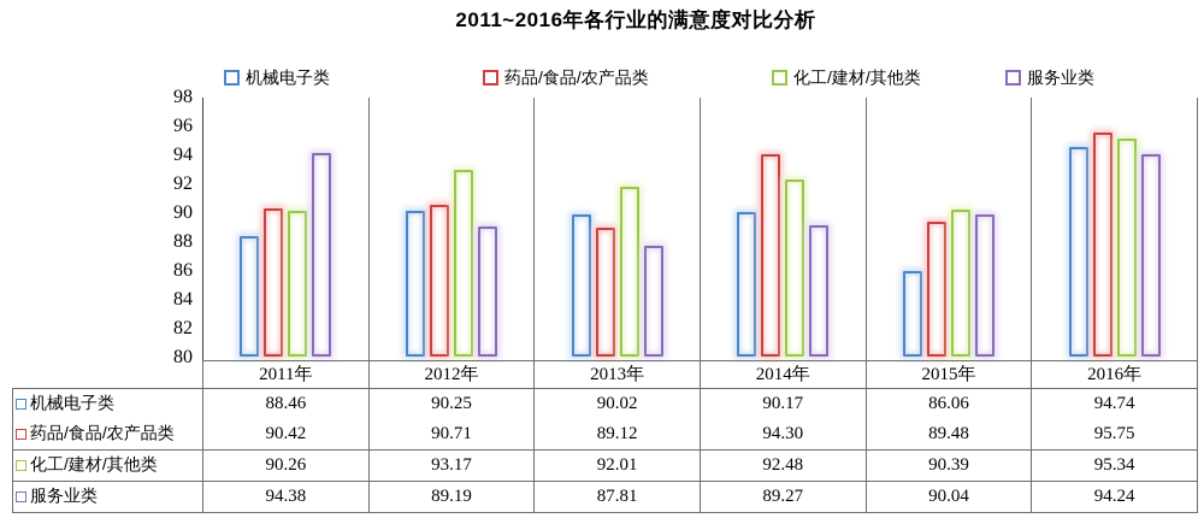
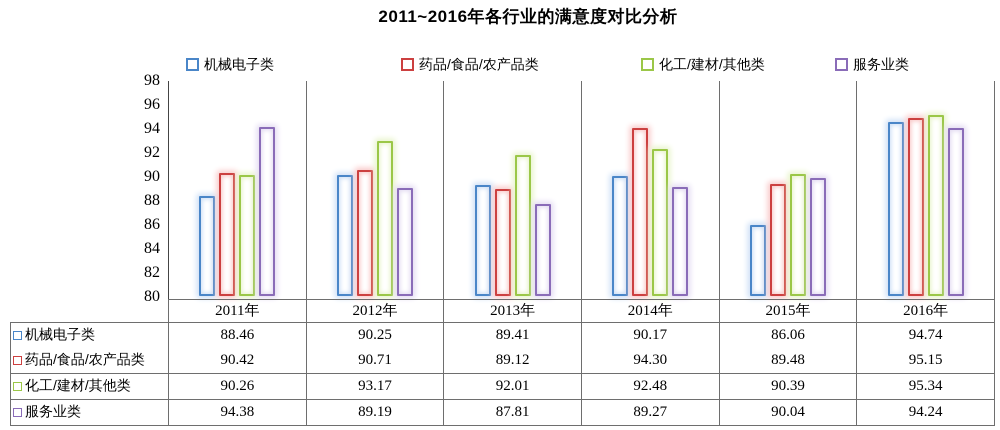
机械电子类/2013年: 90.02 -> 89.41
药品/食品/农产品类/2016年: 95.75 -> 95.15
